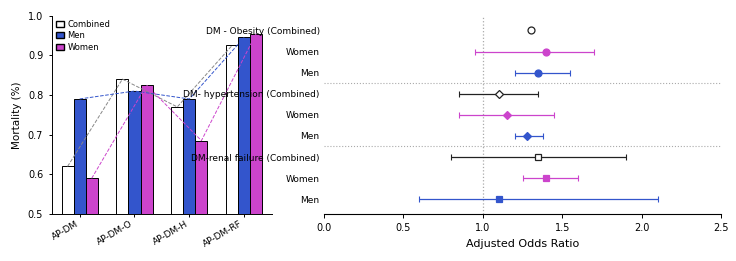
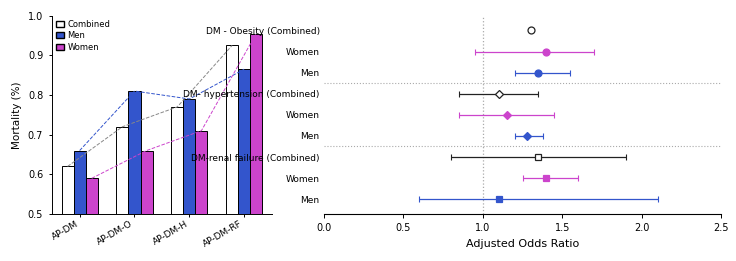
Men/AP-DM: 0.790 -> 0.660
Combined/AP-DM-O: 0.840 -> 0.720
Women/AP-DM-O: 0.825 -> 0.660
Women/AP-DM-H: 0.685 -> 0.710
Men/AP-DM-RF: 0.945 -> 0.865
